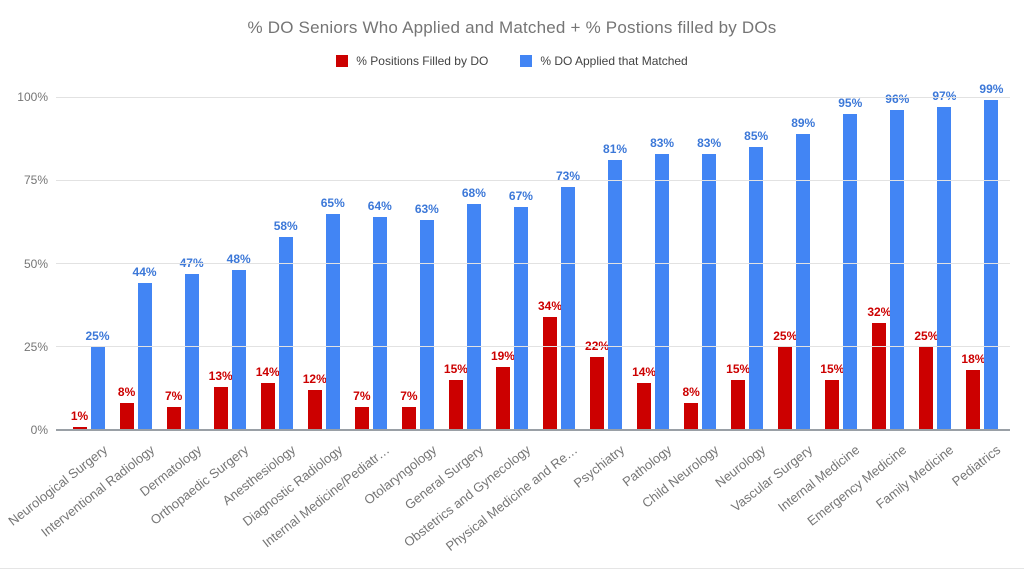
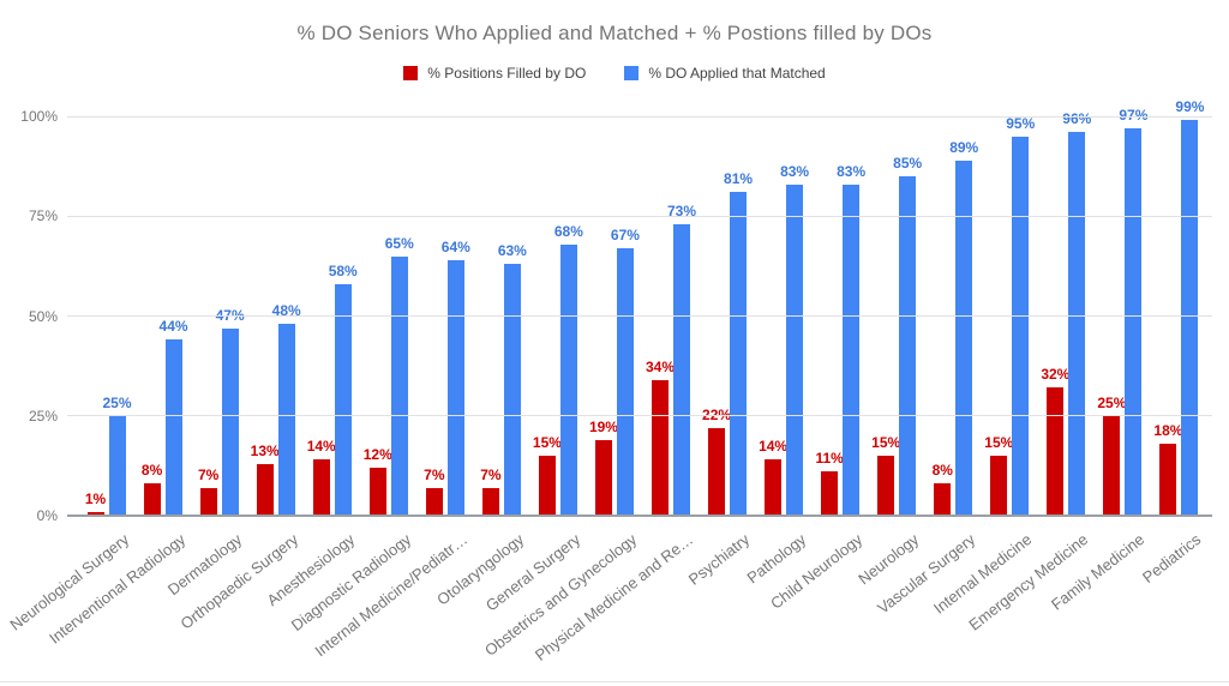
% Positions Filled by DO/Child Neurology: 8% -> 11%
% Positions Filled by DO/Vascular Surgery: 25% -> 8%
